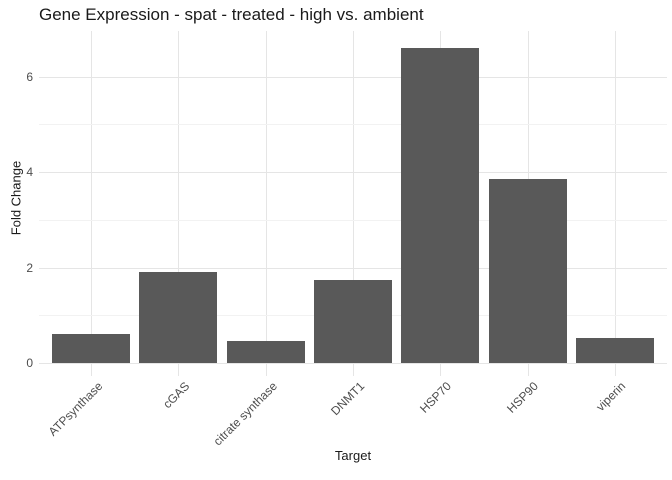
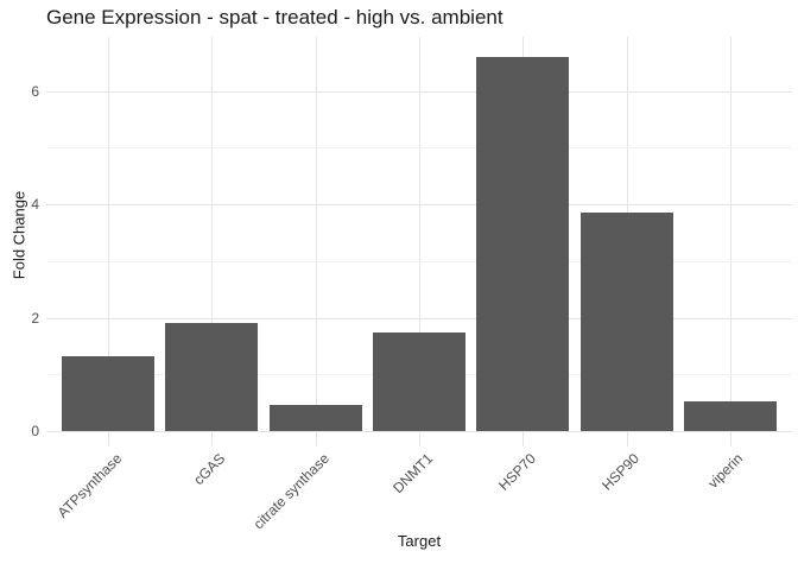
ATPsynthase: 0.6 -> 1.3
